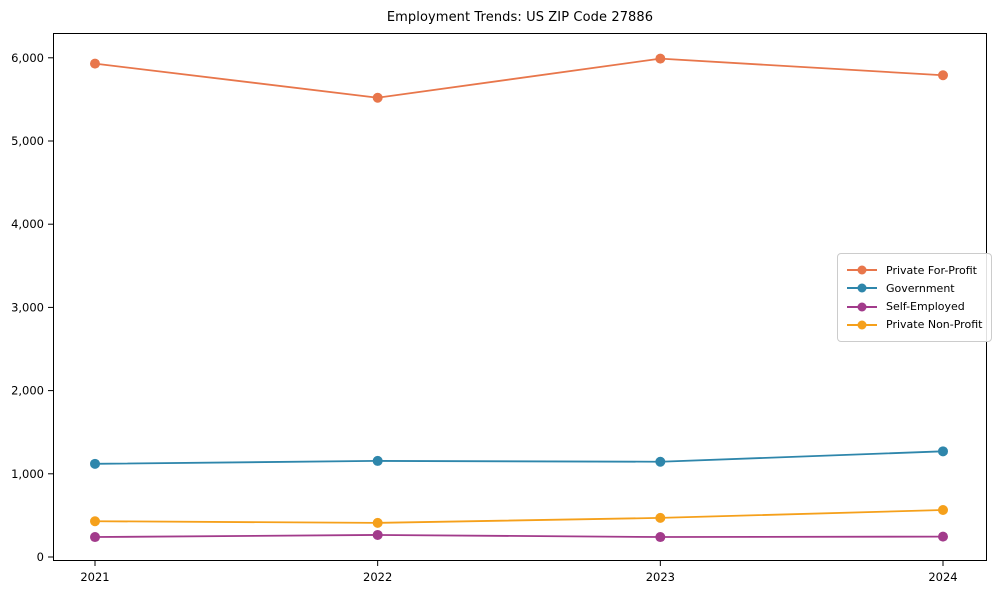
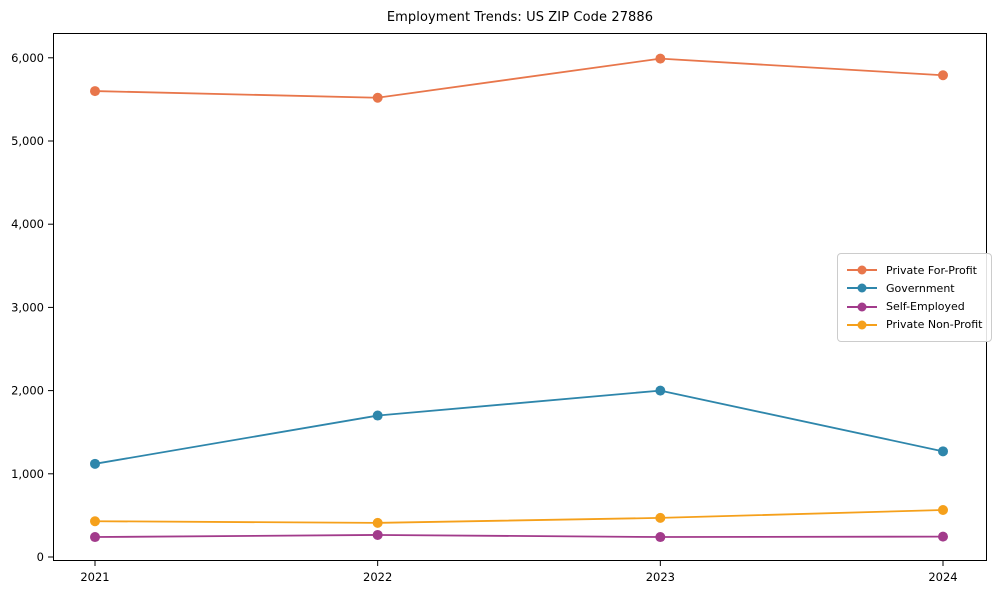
Private For-Profit/2021: 5900 -> 5600
Government/2022: 1200 -> 1700
Government/2023: 1100 -> 2000
